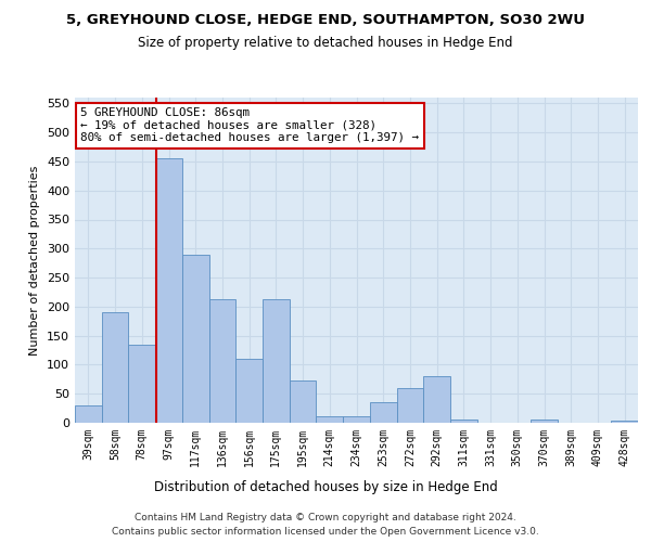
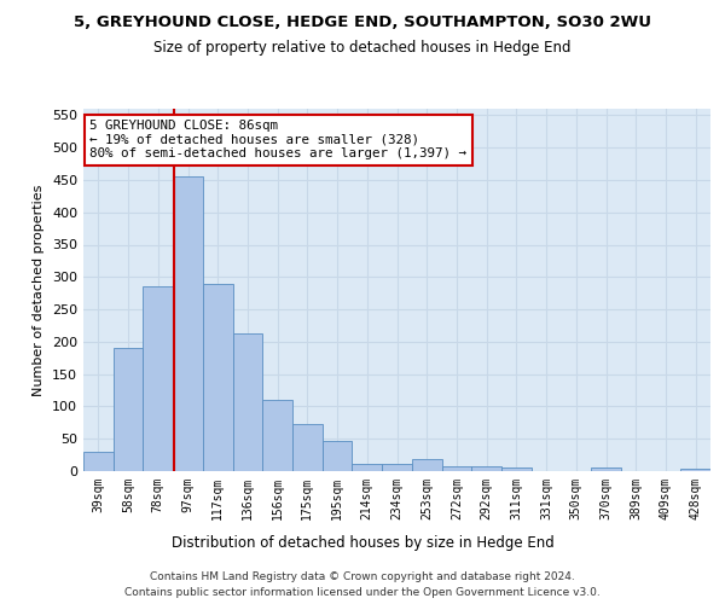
78sqm: 134 -> 285
175sqm: 212 -> 73
195sqm: 72 -> 47
253sqm: 36 -> 18
272sqm: 60 -> 8
292sqm: 80 -> 7
